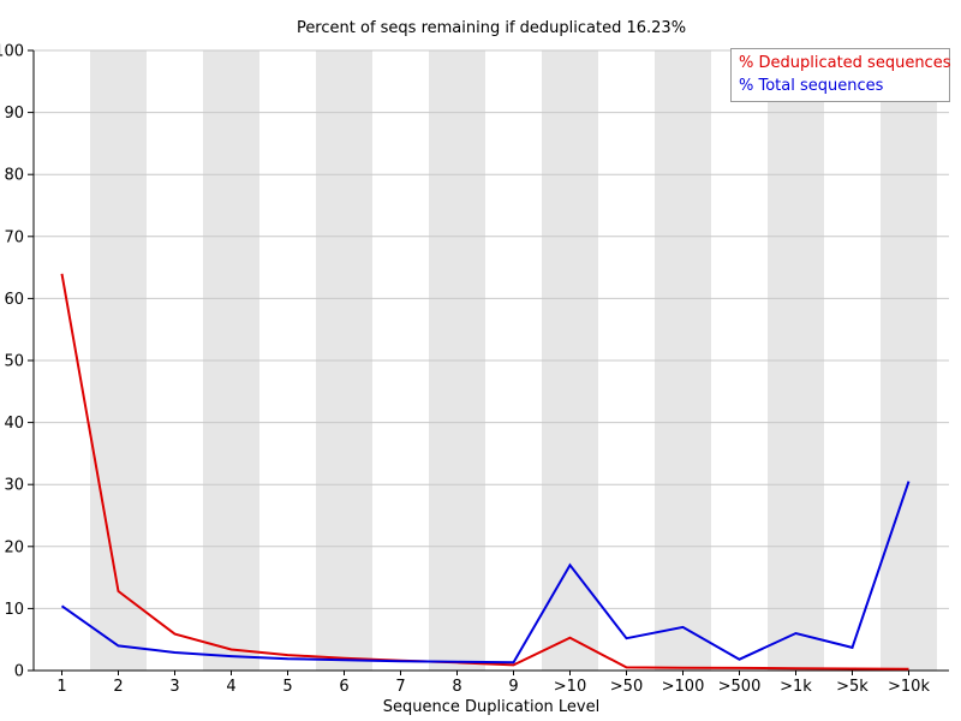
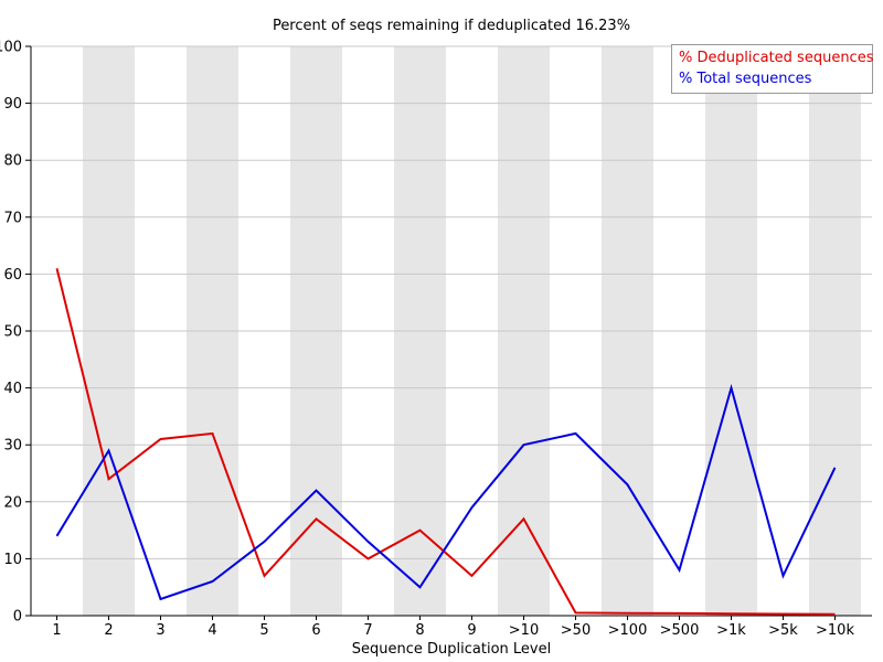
% Deduplicated sequences/1: 64 -> 61
% Total sequences/1: 10 -> 14
% Deduplicated sequences/2: 13 -> 24
% Total sequences/2: 4 -> 29
% Deduplicated sequences/3: 6 -> 31
% Deduplicated sequences/4: 3 -> 32
% Total sequences/4: 2 -> 6
% Deduplicated sequences/5: 2 -> 7
% Total sequences/5: 2 -> 13
% Deduplicated sequences/6: 2 -> 17
% Total sequences/6: 2 -> 22
% Deduplicated sequences/7: 2 -> 10
% Total sequences/7: 2 -> 13
% Deduplicated sequences/8: 1 -> 15
% Total sequences/8: 1 -> 5
% Deduplicated sequences/9: 1 -> 7
% Total sequences/9: 1 -> 19
% Deduplicated sequences/>10: 5 -> 17
% Total sequences/>10: 17 -> 30
% Total sequences/>50: 5 -> 32
% Total sequences/>100: 7 -> 23
% Total sequences/>500: 2 -> 8
% Total sequences/>1k: 6 -> 40
% Total sequences/>5k: 4 -> 7
% Total sequences/>10k: 30 -> 26
